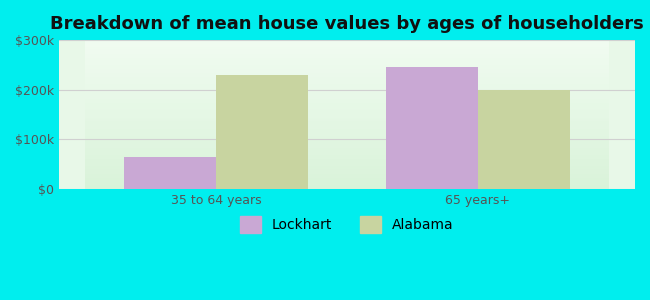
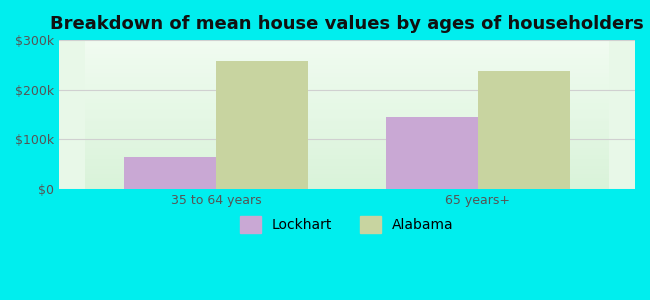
Alabama/35 to 64 years: $230k -> $257k
Lockhart/65 years+: $245k -> $145k
Alabama/65 years+: $200k -> $238k
